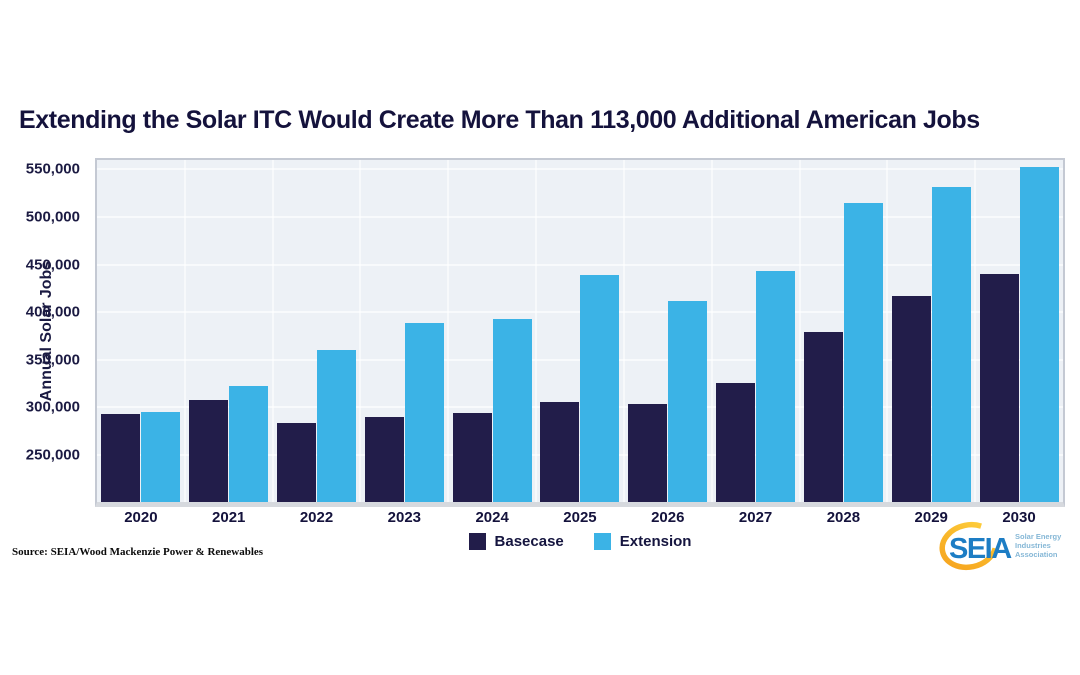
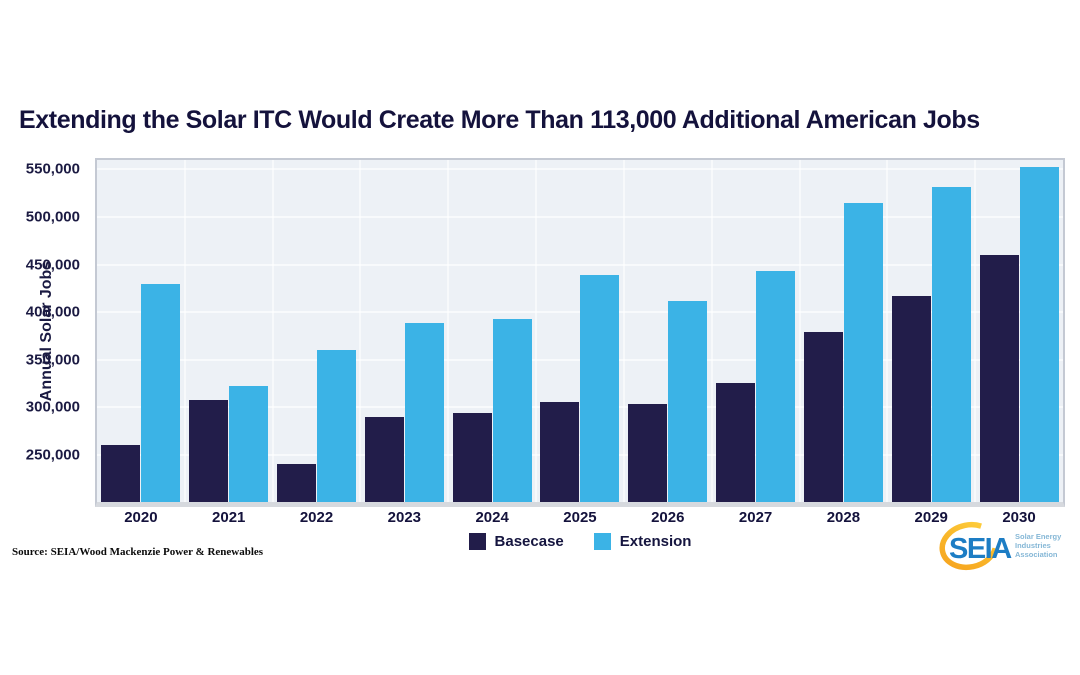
Basecase/2020: 290000 -> 260000
Extension/2020: 300000 -> 430000
Basecase/2022: 280000 -> 240000
Basecase/2030: 440000 -> 460000
